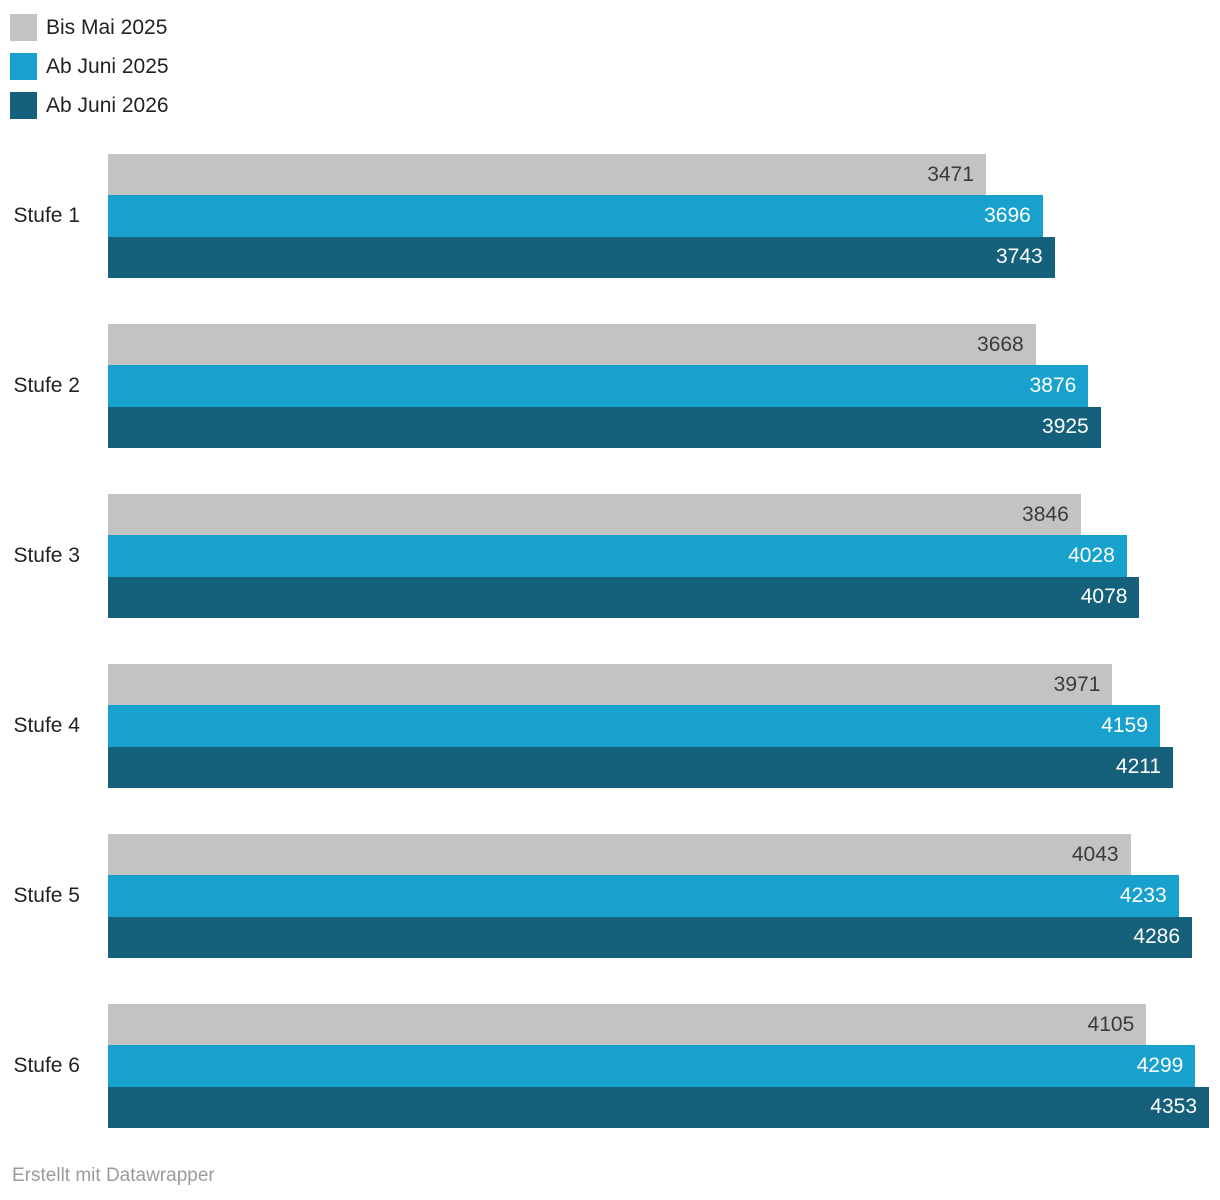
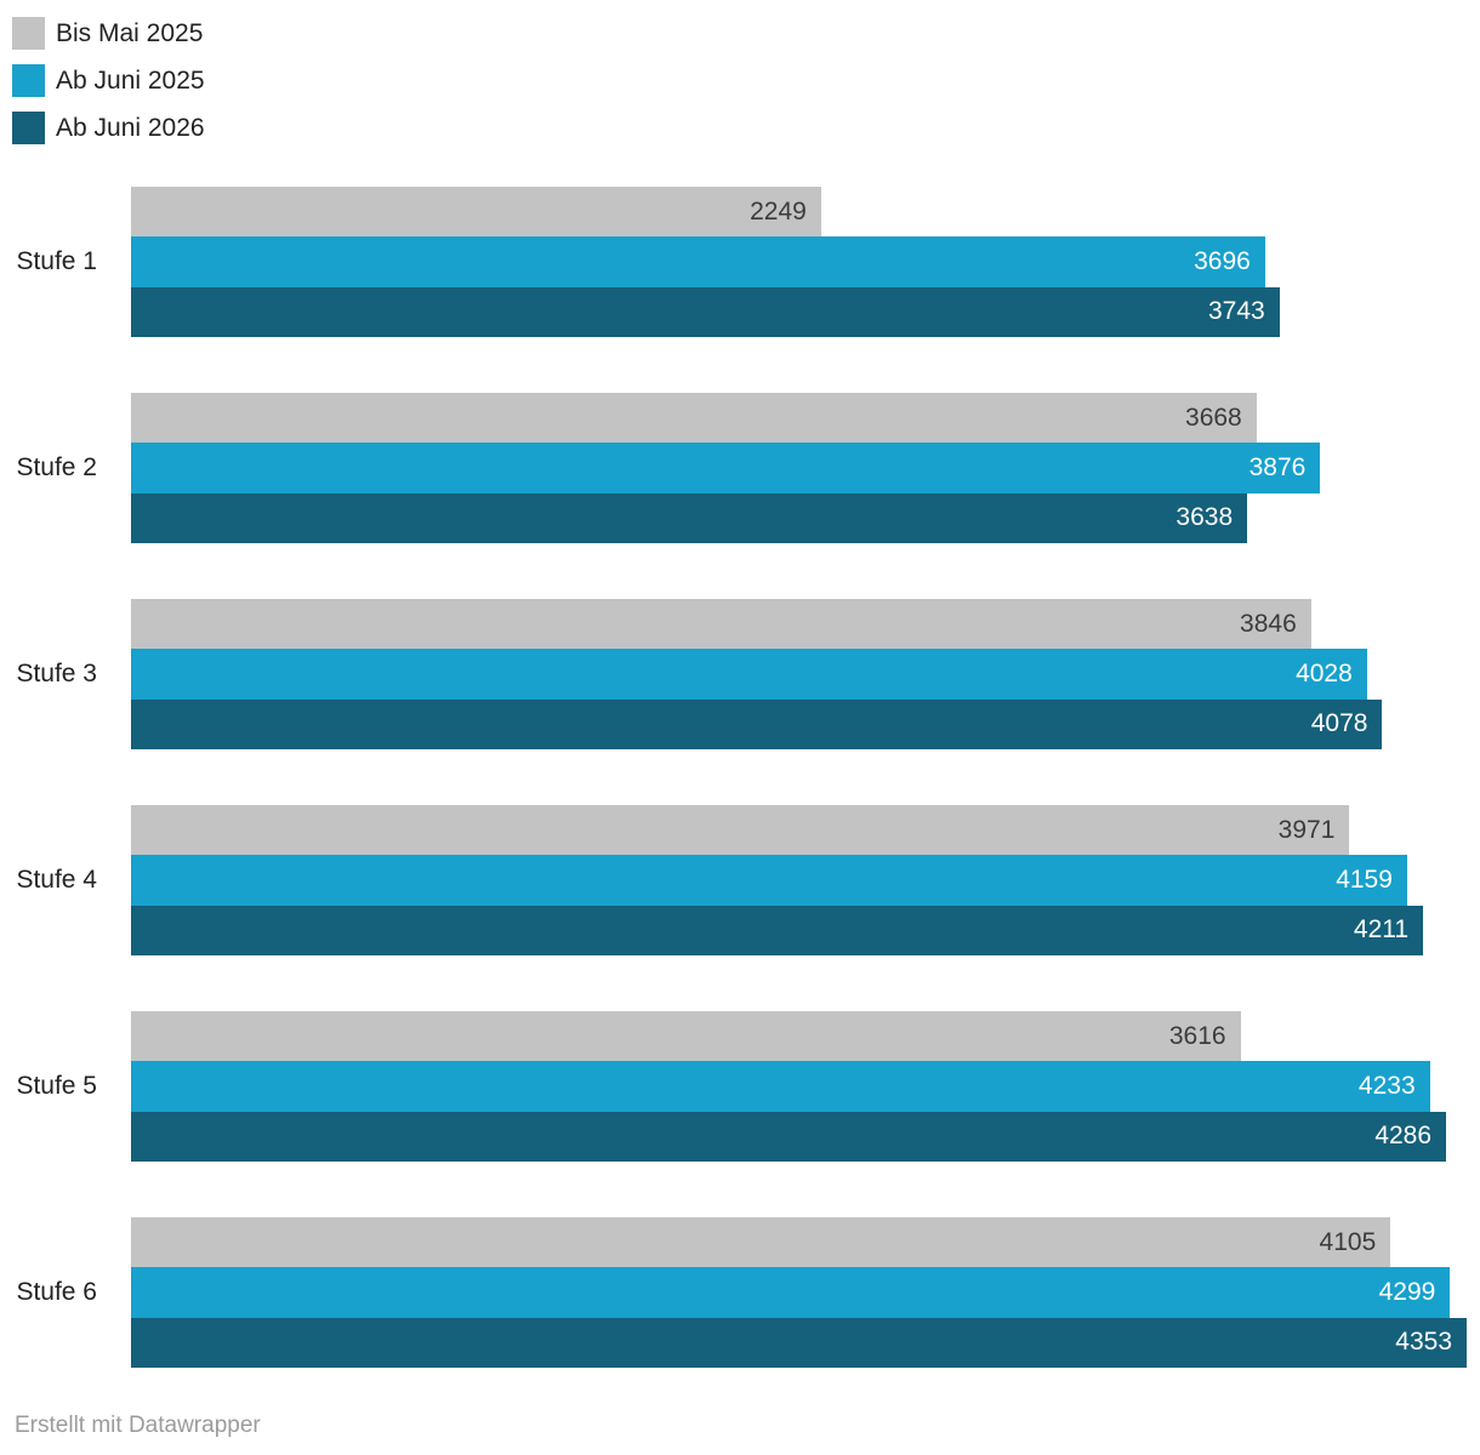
Bis Mai 2025/Stufe 1: 3471 -> 2249
Ab Juni 2026/Stufe 2: 3925 -> 3638
Bis Mai 2025/Stufe 5: 4043 -> 3616
